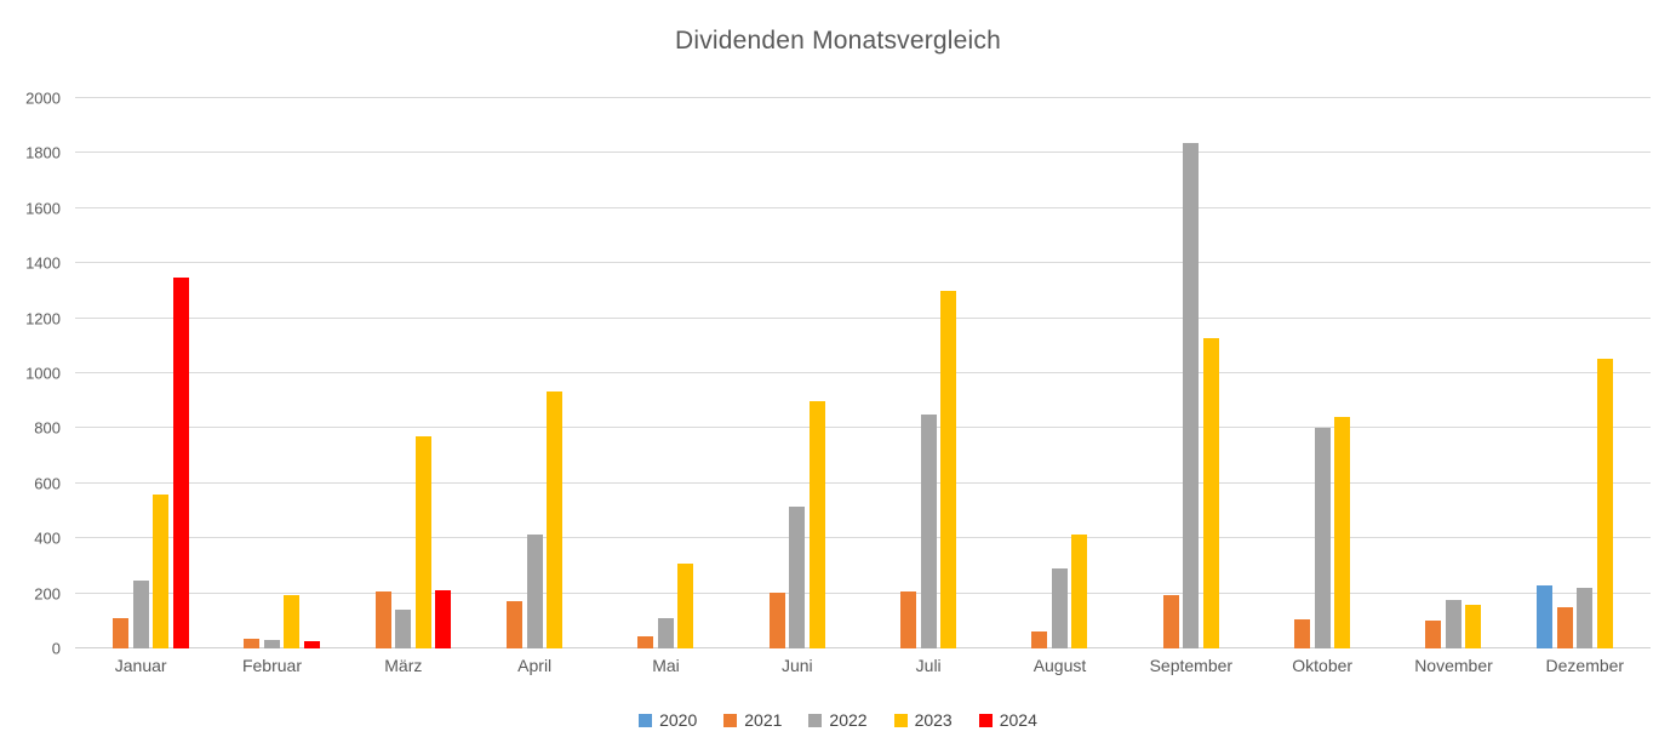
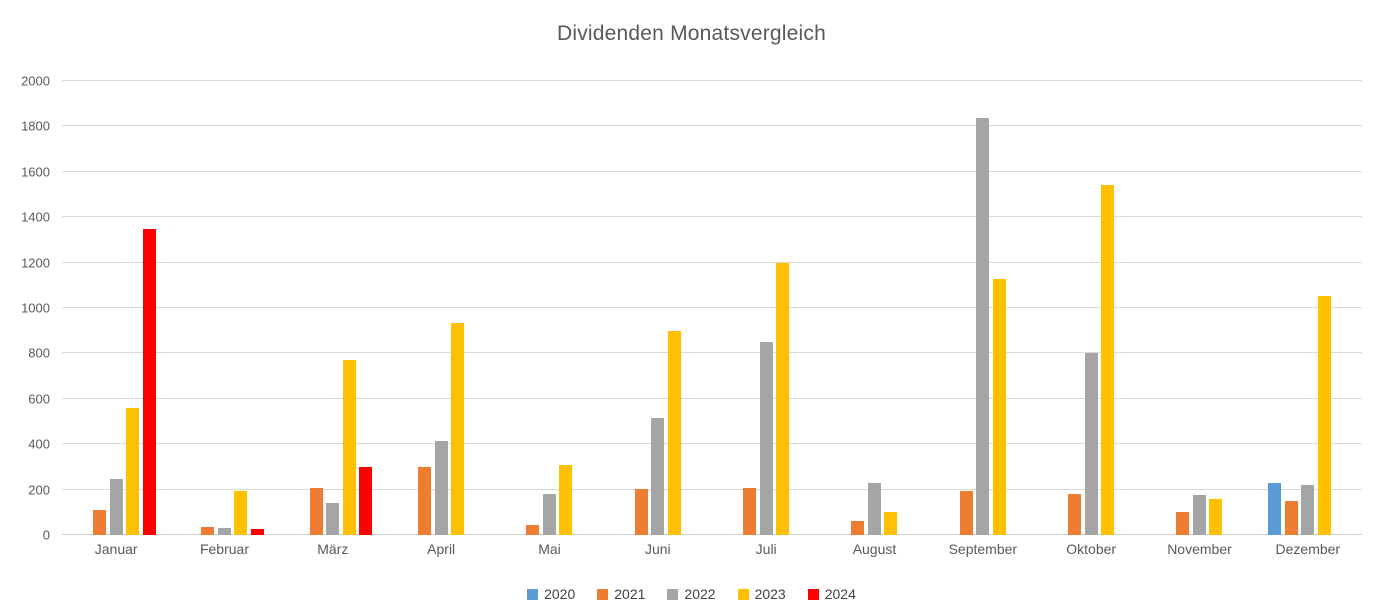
2024/März: 210 -> 300
2021/April: 170 -> 300
2022/Mai: 110 -> 180
2023/Juli: 1300 -> 1200
2022/August: 290 -> 230
2023/August: 420 -> 100
2021/Oktober: 100 -> 180
2023/Oktober: 840 -> 1540
